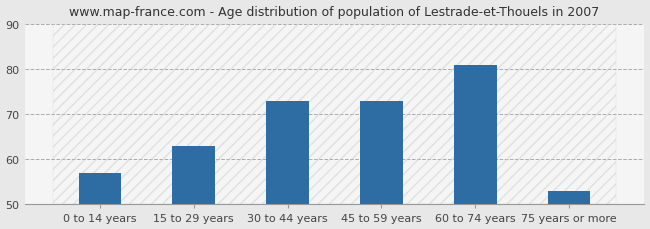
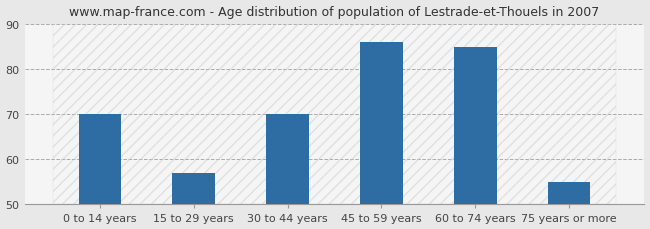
0 to 14 years: 57 -> 70
15 to 29 years: 63 -> 57
30 to 44 years: 73 -> 70
45 to 59 years: 73 -> 86
60 to 74 years: 81 -> 85
75 years or more: 53 -> 55
